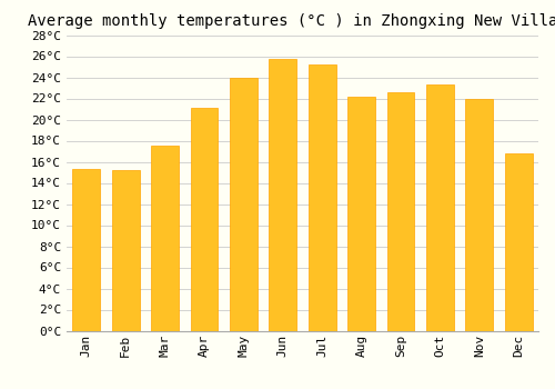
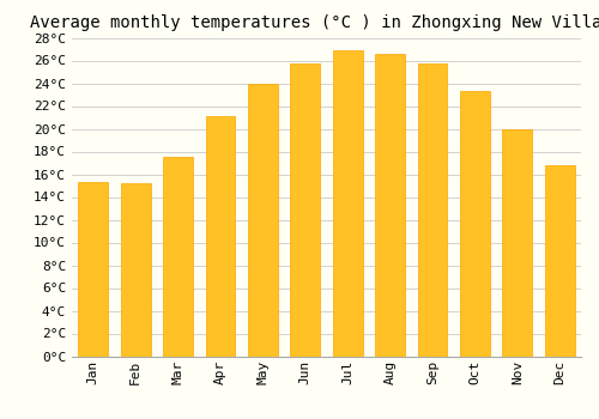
Jul: 25.2°C -> 26.9°C
Aug: 22.2°C -> 26.6°C
Sep: 22.6°C -> 25.7°C
Nov: 22.0°C -> 20.0°C
